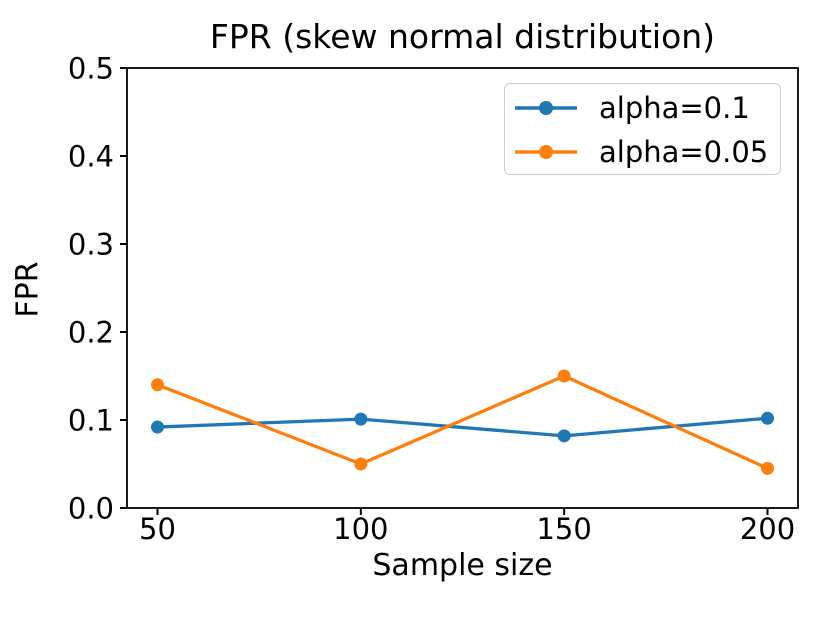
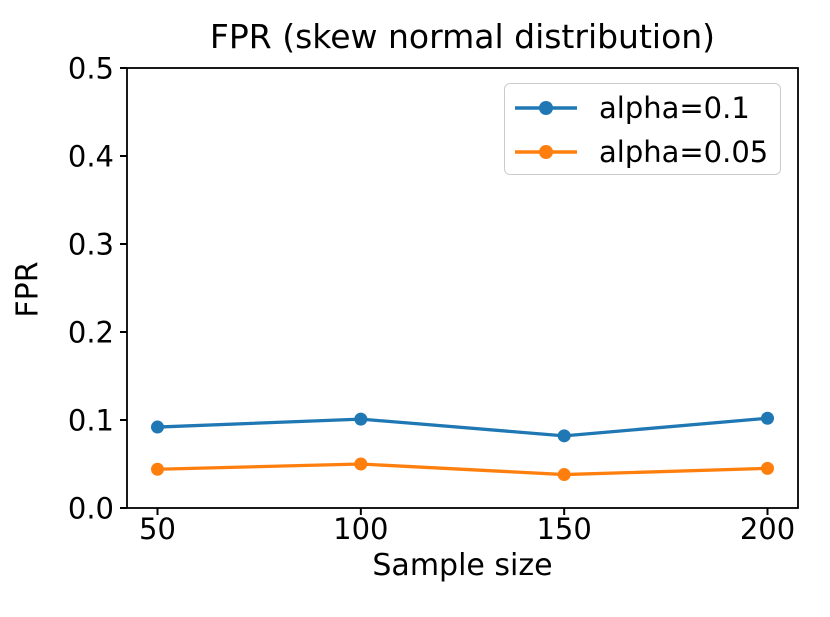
alpha=0.05/50: 0.14 -> 0.04
alpha=0.05/150: 0.15 -> 0.04
